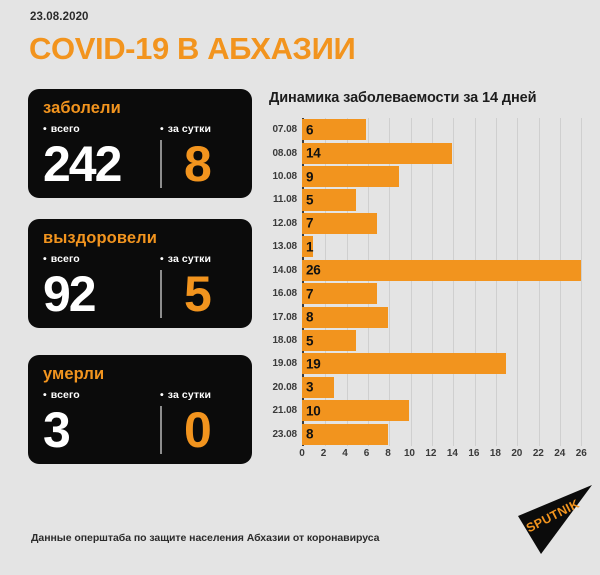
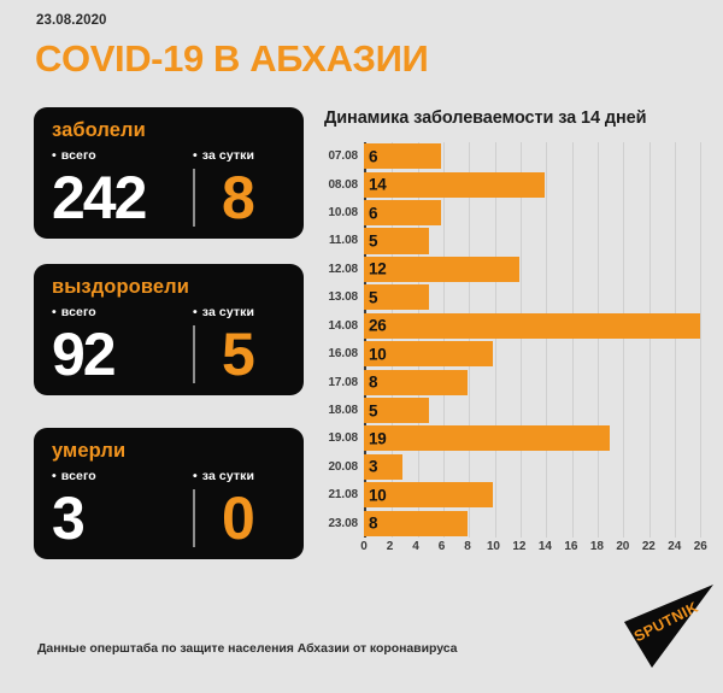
10.08: 9 -> 6
12.08: 7 -> 12
13.08: 1 -> 5
16.08: 7 -> 10
